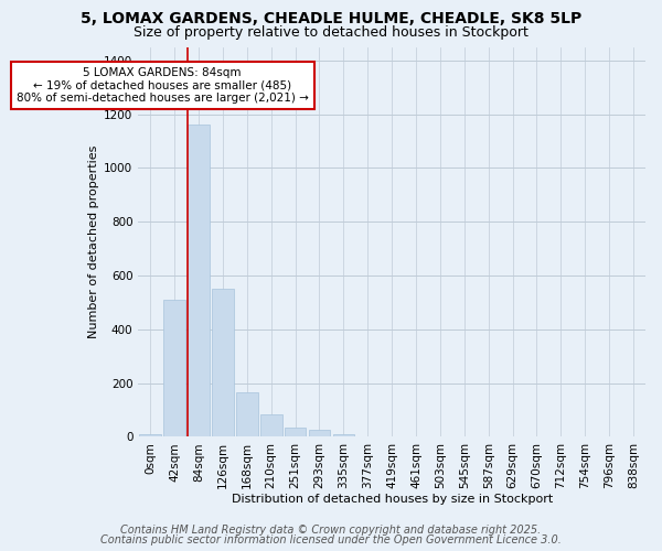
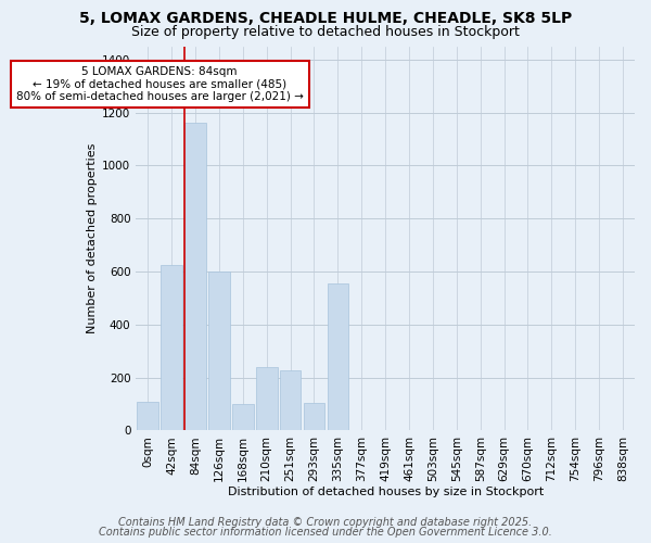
0sqm: 10 -> 110
42sqm: 510 -> 625
126sqm: 550 -> 600
168sqm: 165 -> 100
210sqm: 82 -> 240
251sqm: 35 -> 225
293sqm: 25 -> 105
335sqm: 10 -> 555
